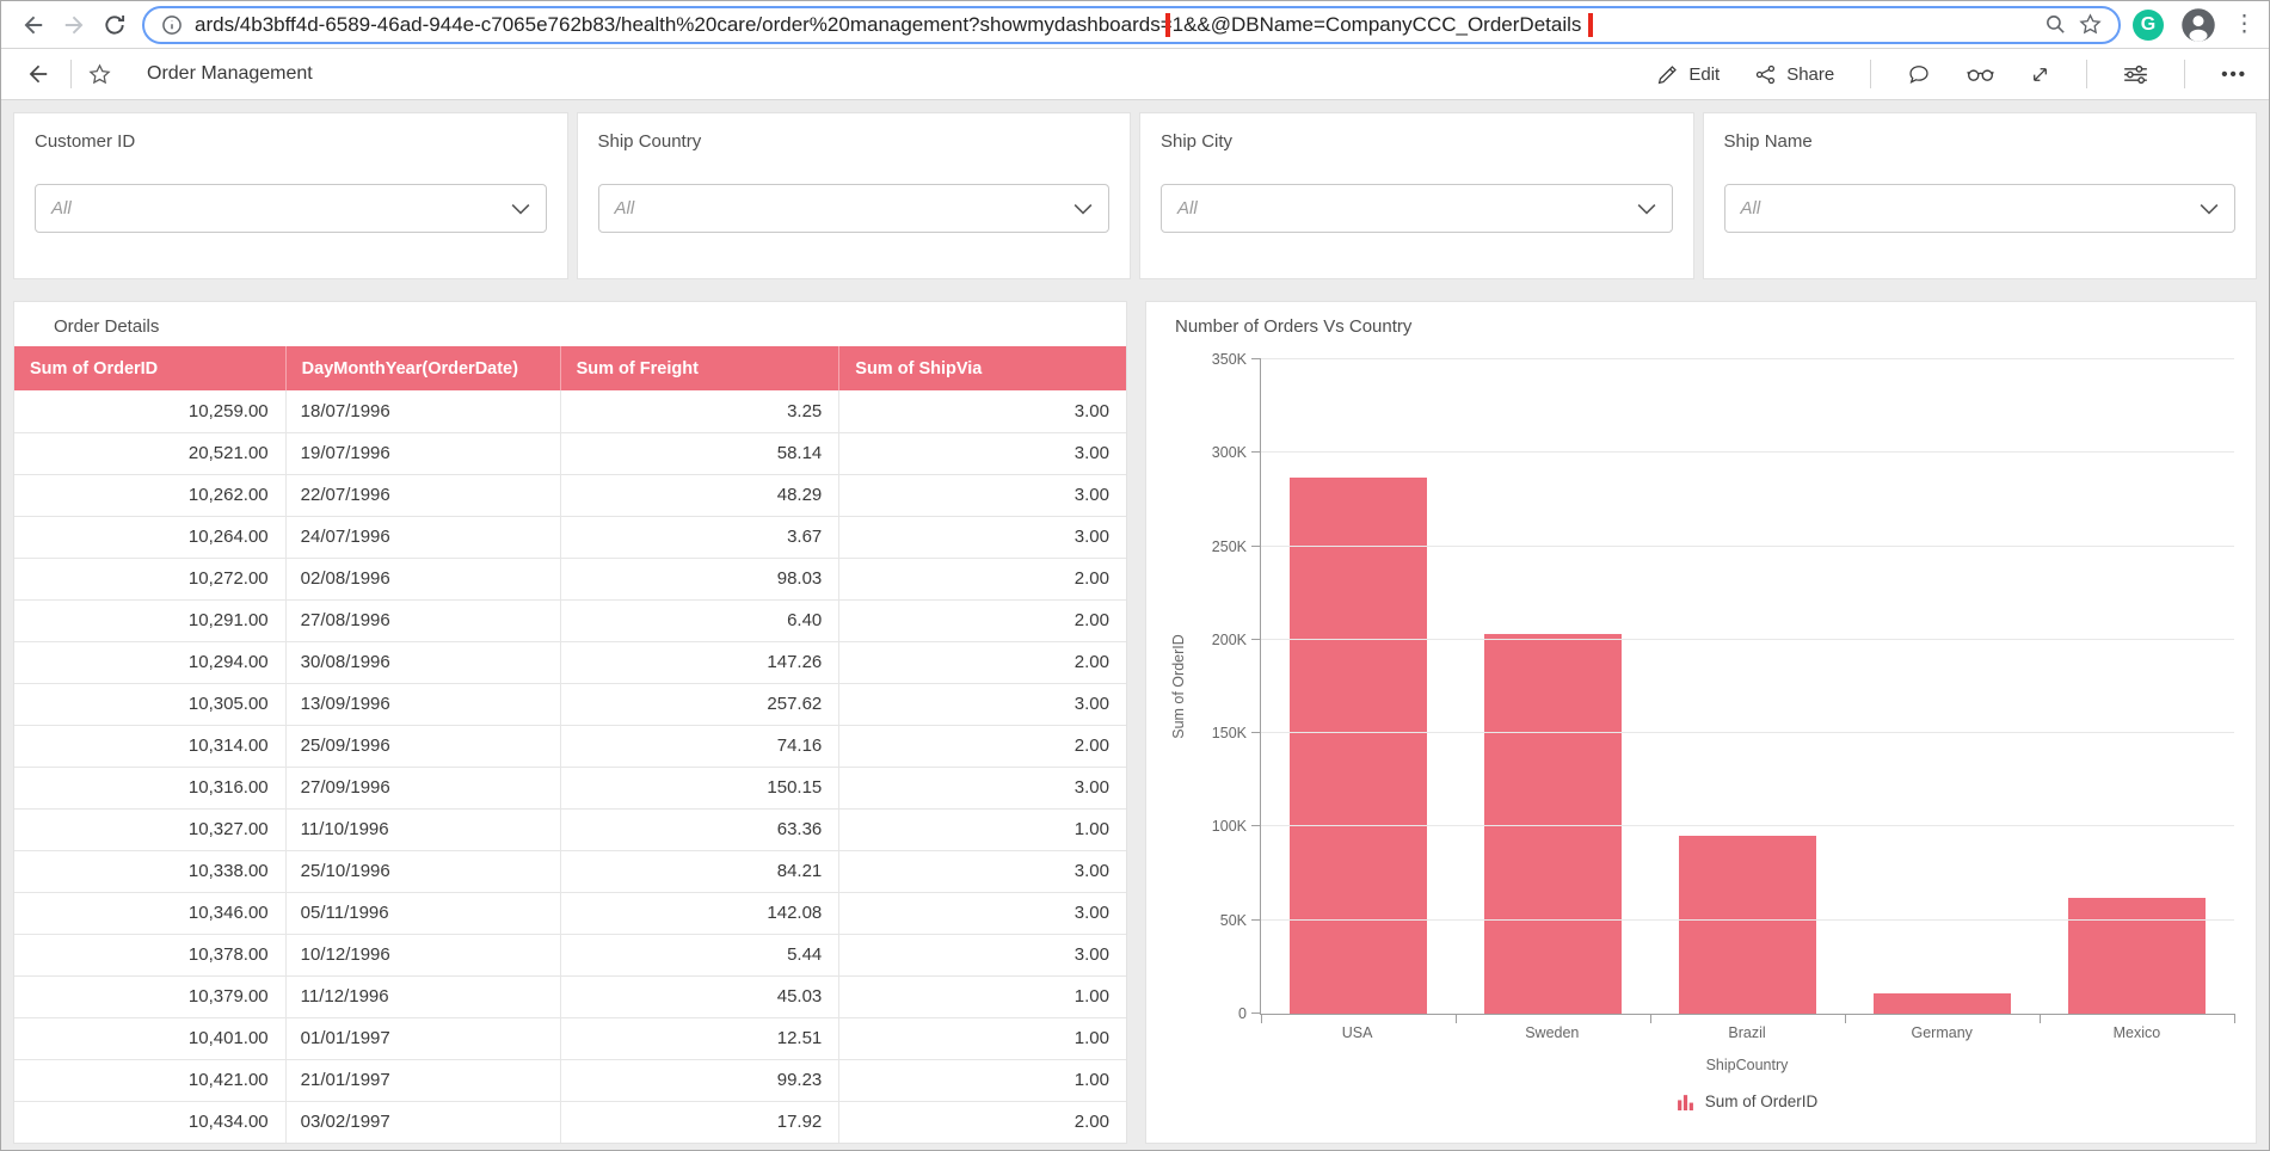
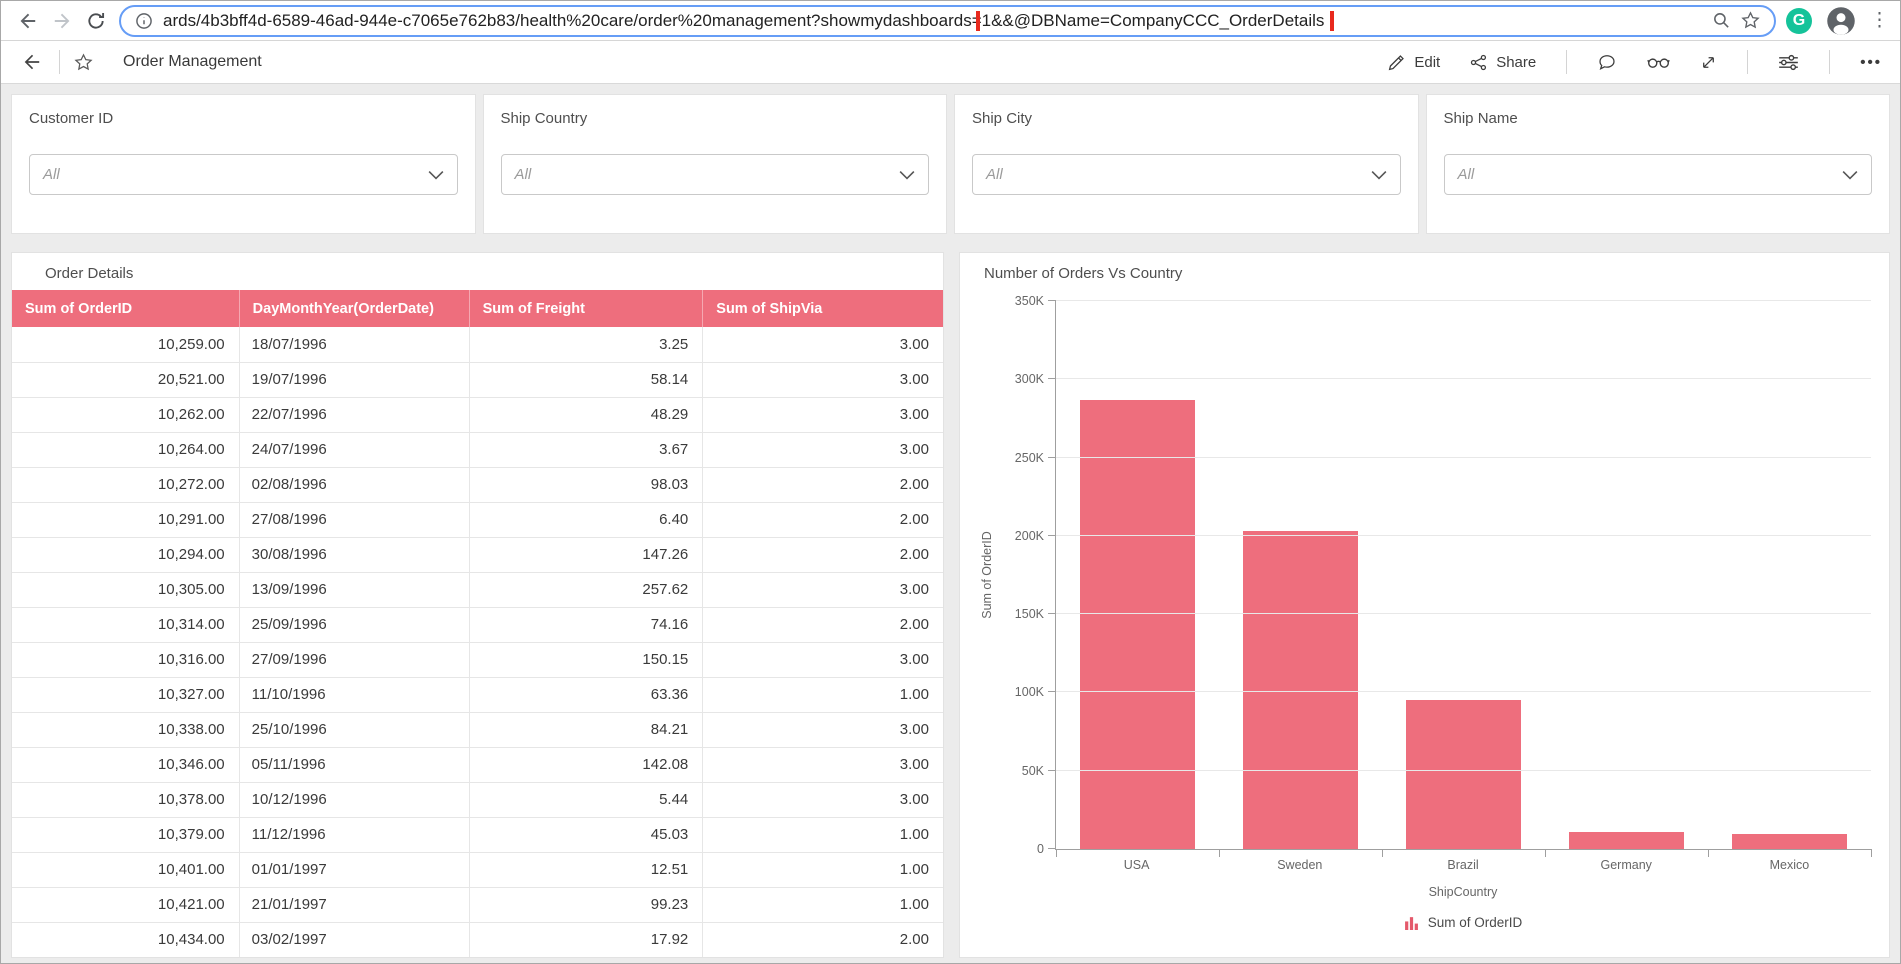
Mexico: 62K -> 10K
